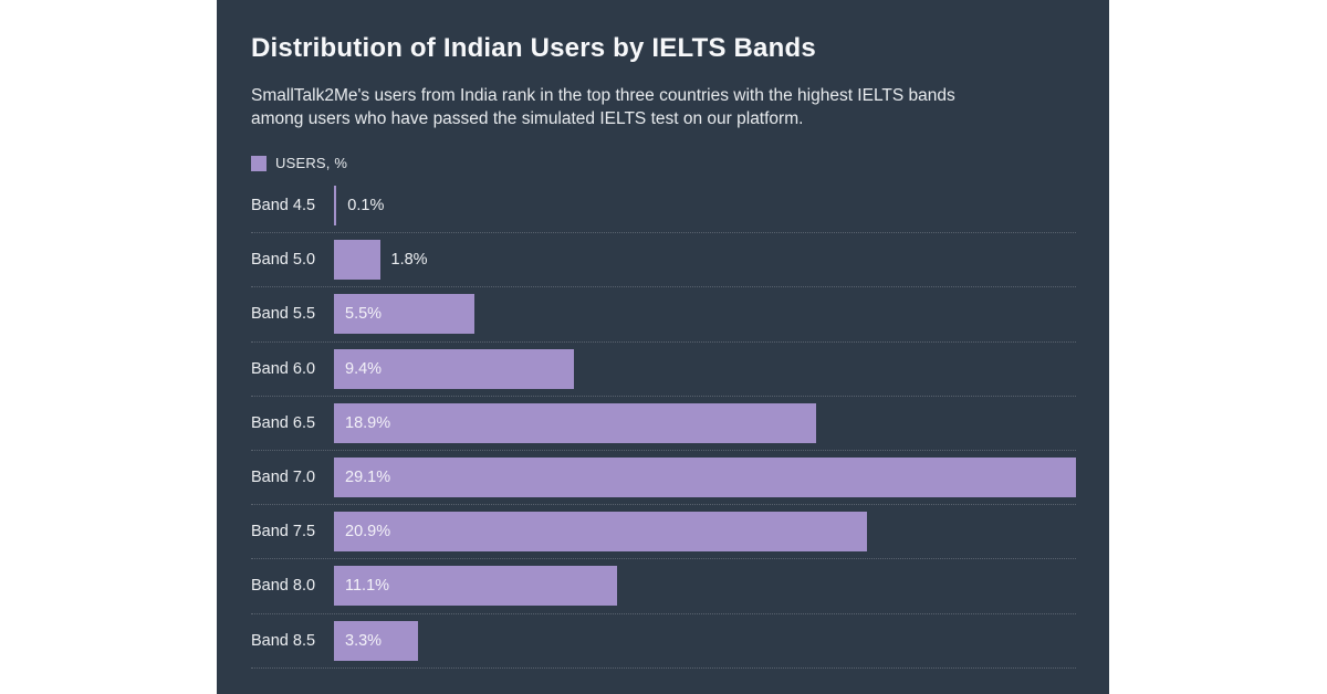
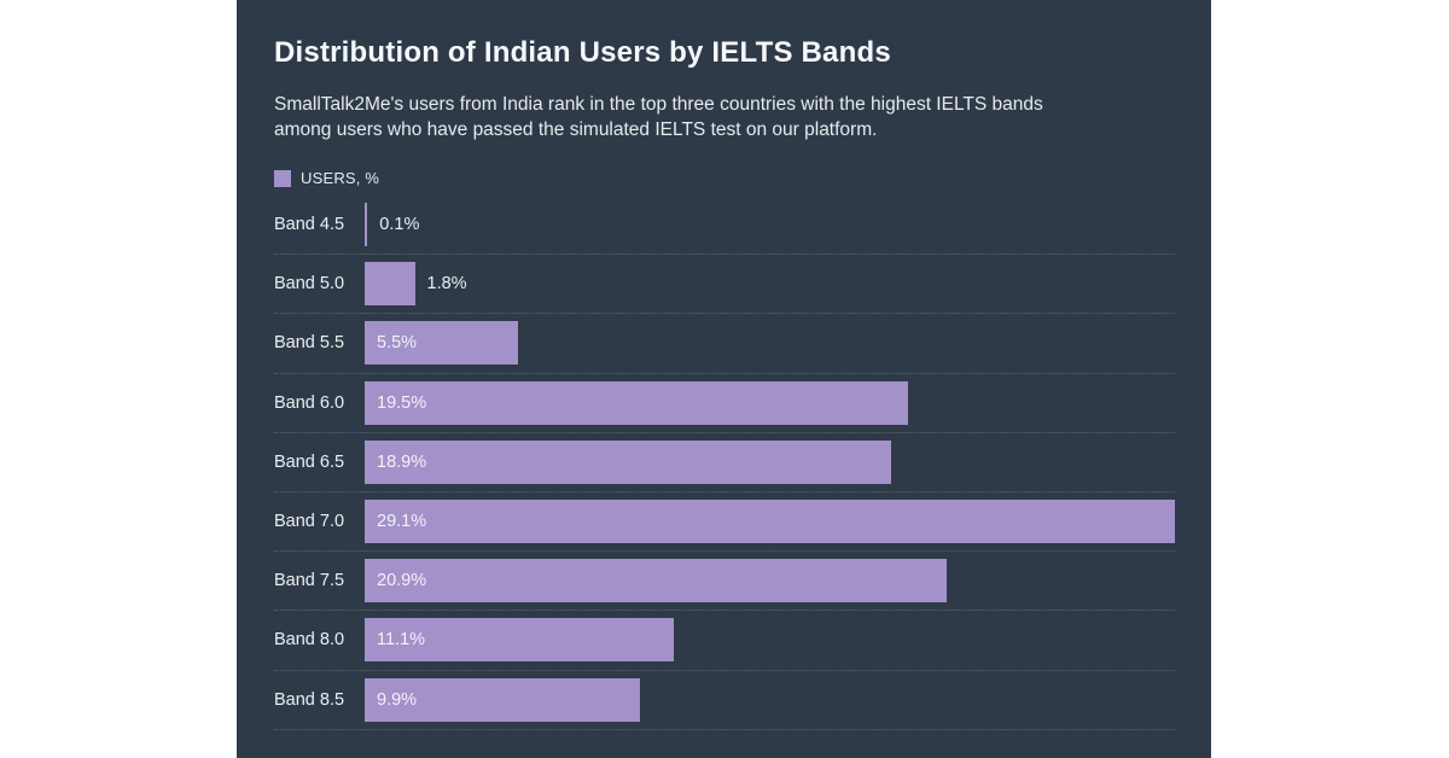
Band 6.0: 9.4% -> 19.5%
Band 8.5: 3.3% -> 9.9%
